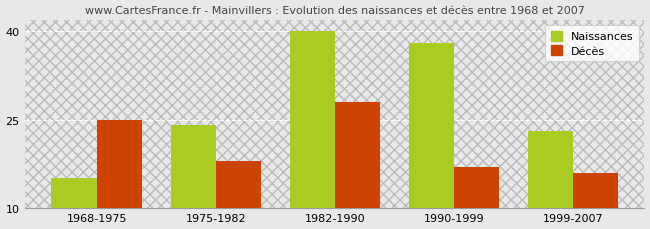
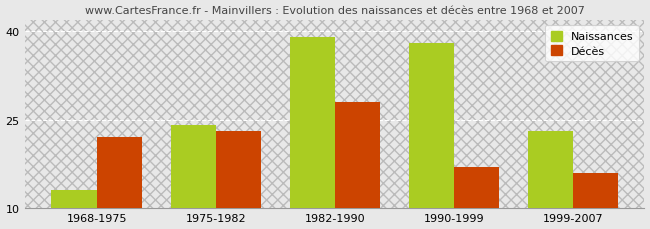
Naissances/1968-1975: 15 -> 13
Décès/1968-1975: 25 -> 22
Décès/1975-1982: 18 -> 23
Naissances/1982-1990: 40 -> 39
